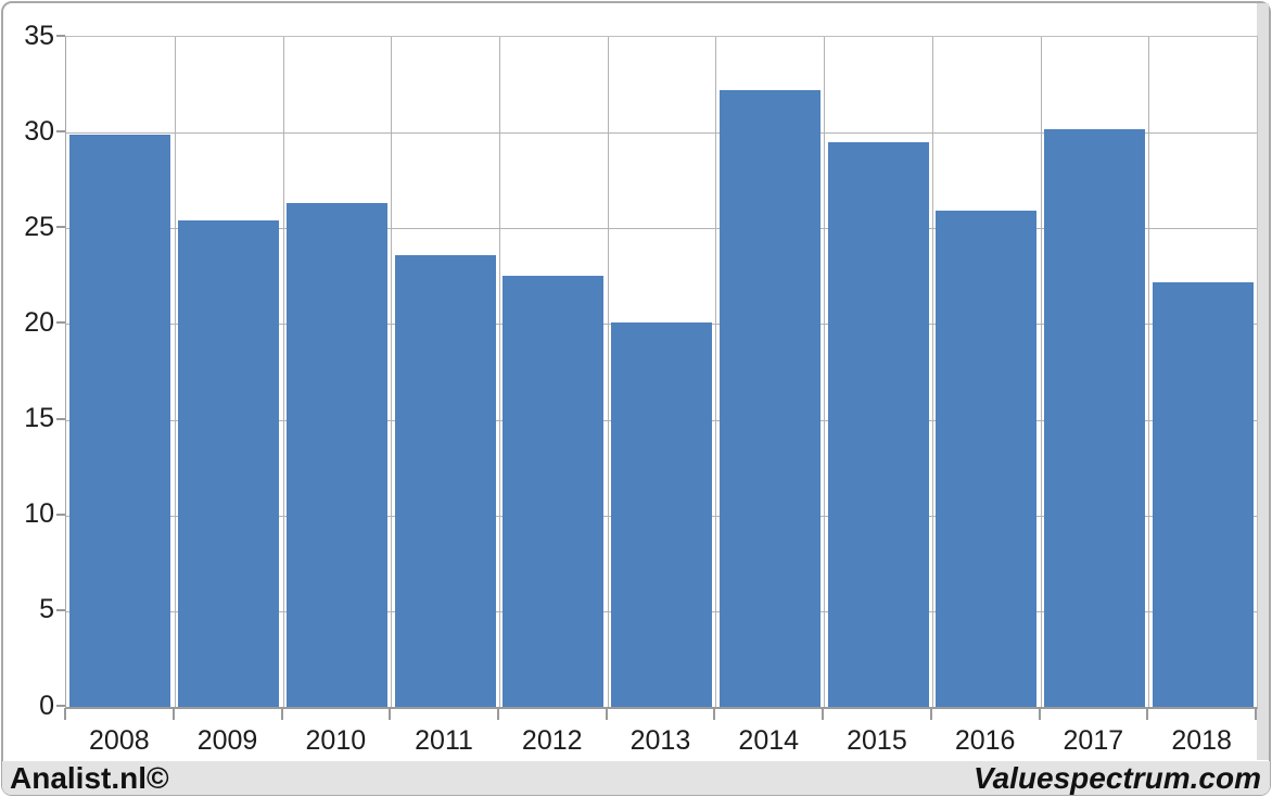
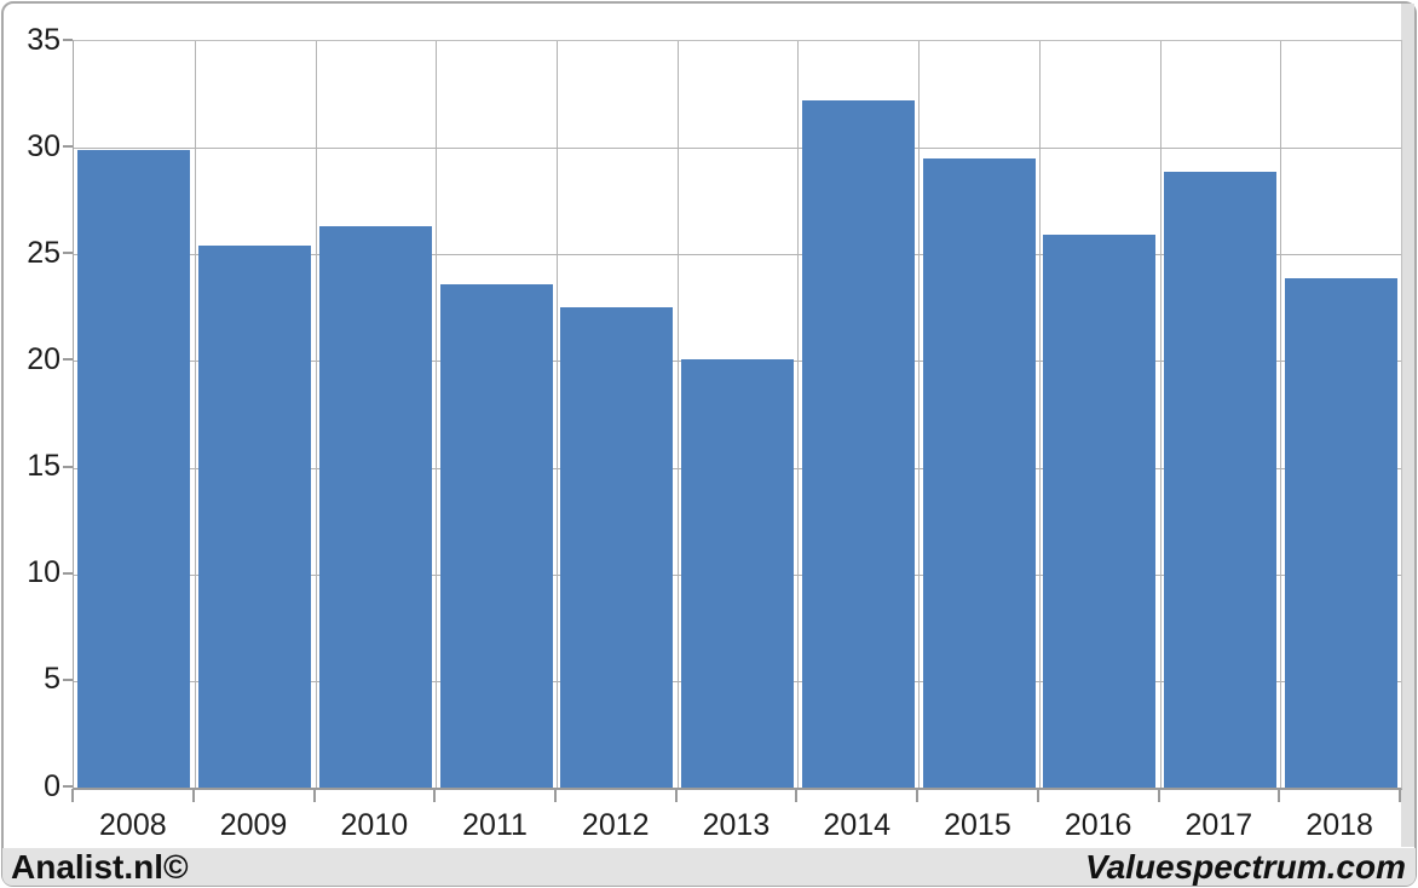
2017: 30.2 -> 28.9
2018: 22.2 -> 23.9
